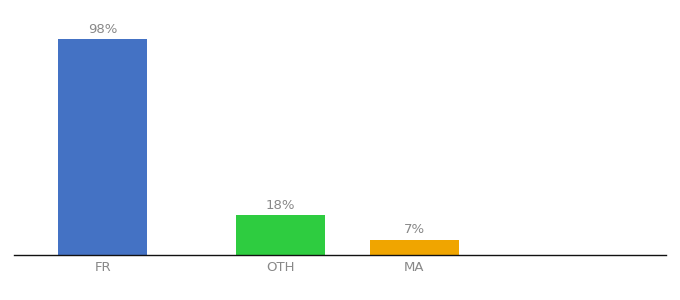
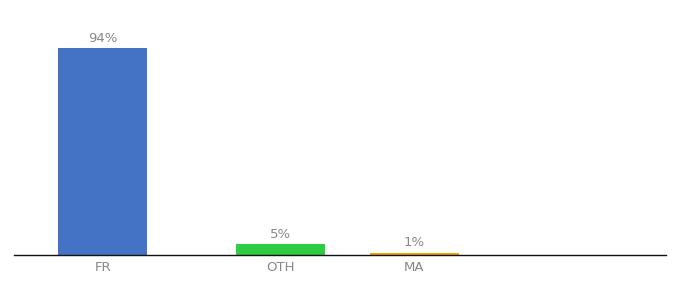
FR: 98% -> 94%
OTH: 18% -> 5%
MA: 7% -> 1%
